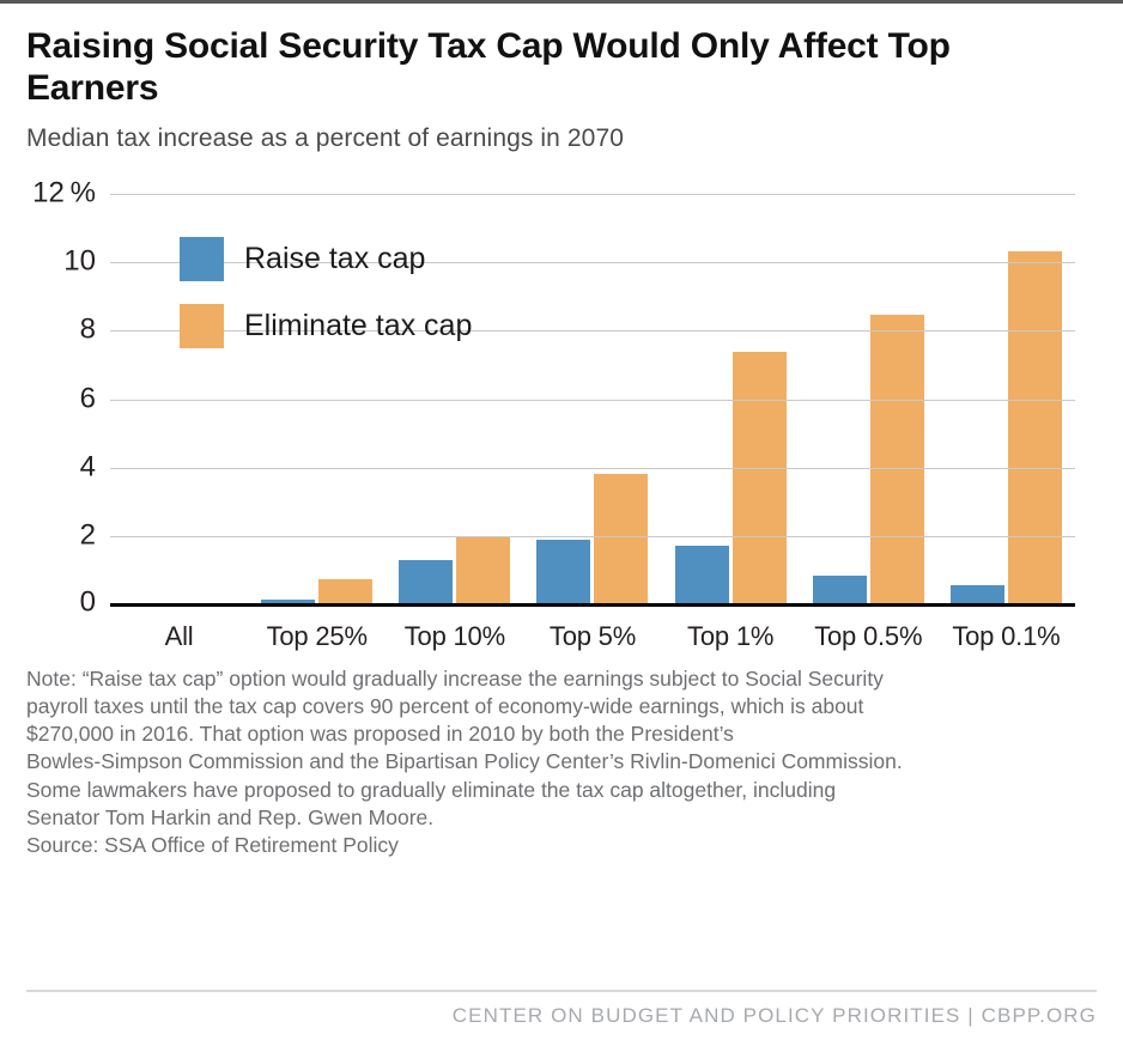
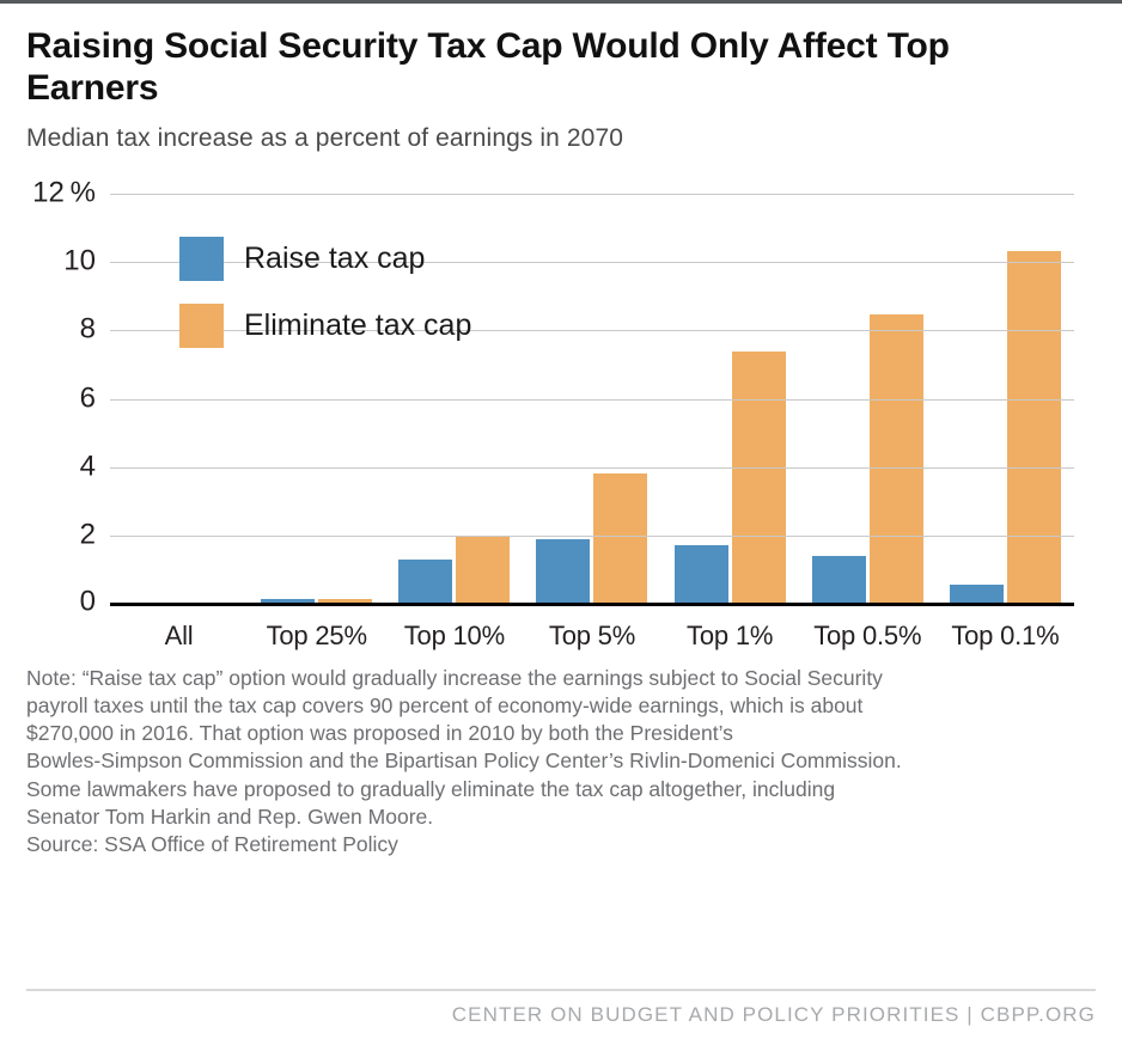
Eliminate tax cap/Top 25%: 0.8% -> 0.2%
Raise tax cap/Top 0.5%: 0.9% -> 1.4%
